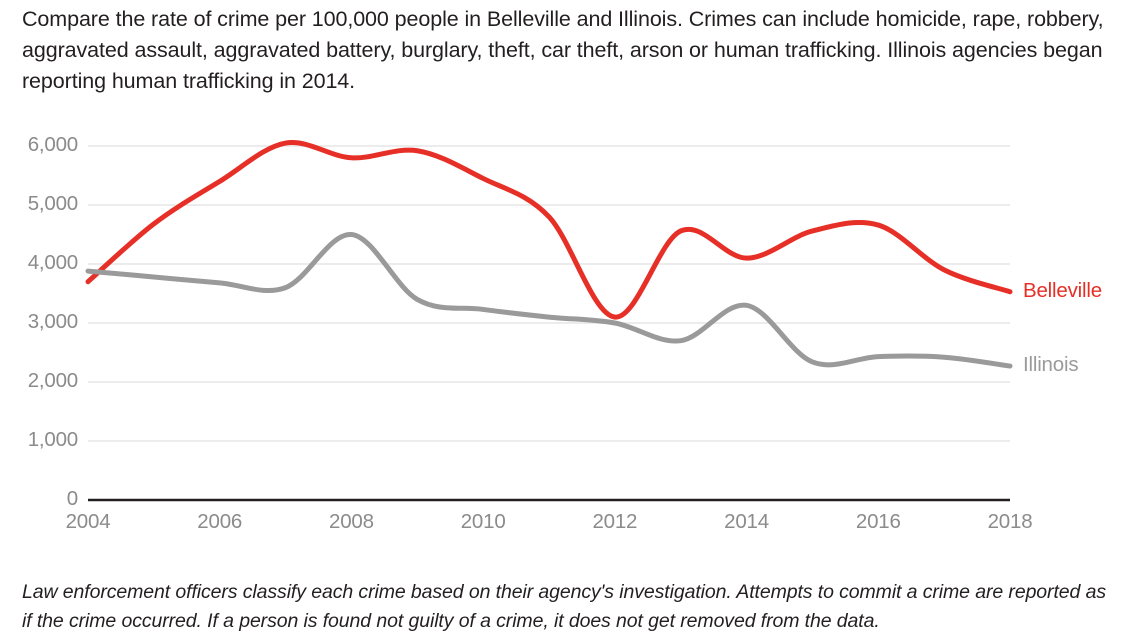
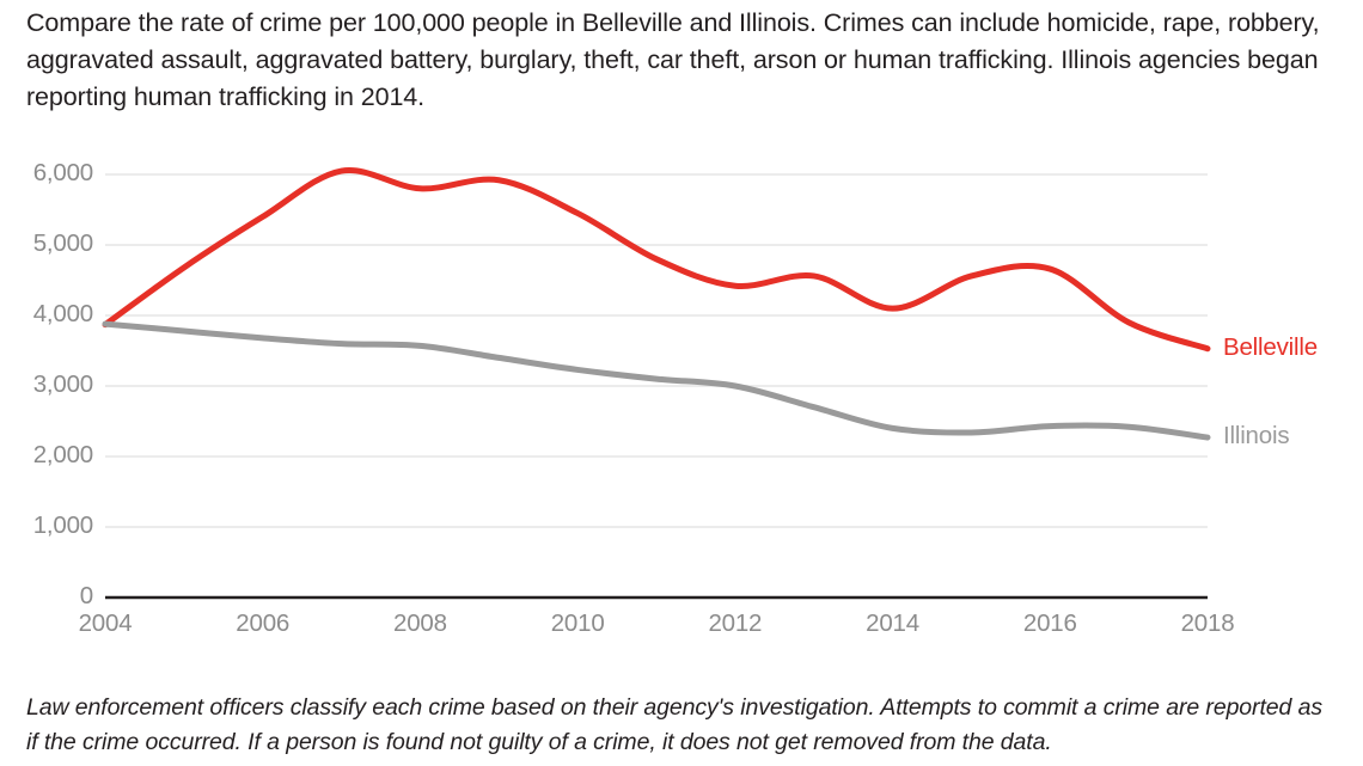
Belleville/2004: 3700 -> 3900
Illinois/2008: 4500 -> 3600
Belleville/2012: 3100 -> 4400
Illinois/2014: 3300 -> 2400
